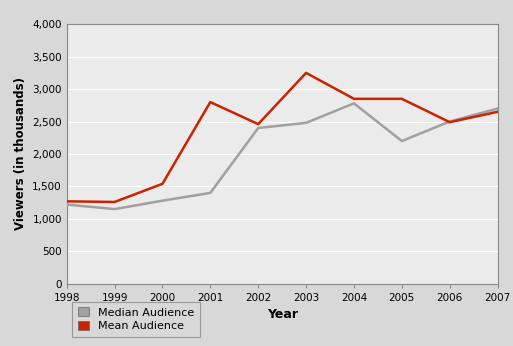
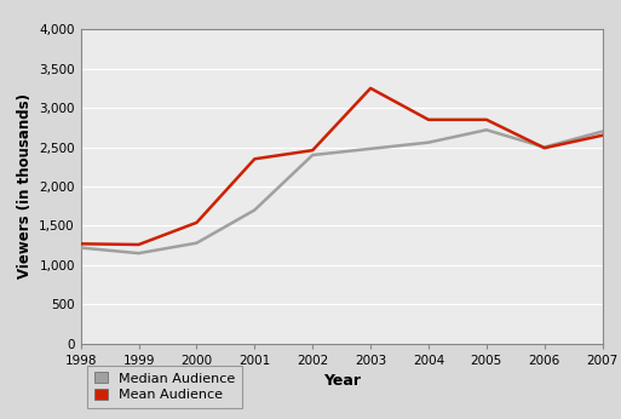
Median Audience/2001: 1,400 -> 1,700
Mean Audience/2001: 2,800 -> 2,350
Median Audience/2004: 2,780 -> 2,560
Median Audience/2005: 2,200 -> 2,720
